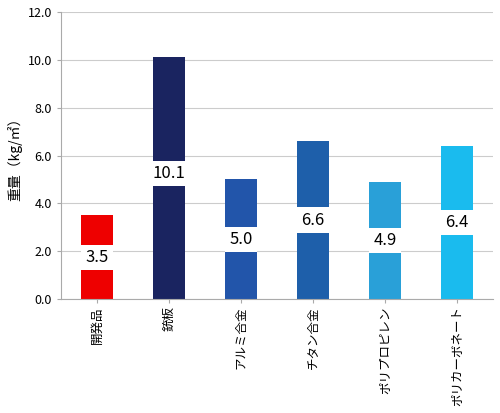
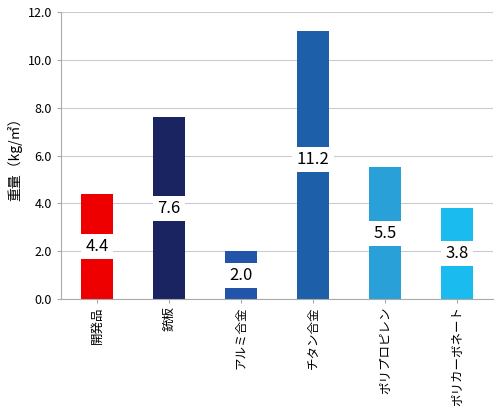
開発品: 3.5 -> 4.4
銃板: 10.1 -> 7.6
アルミ合金: 5.0 -> 2.0
チタン合金: 6.6 -> 11.2
ポリプロピレン: 4.9 -> 5.5
ポリカーボネート: 6.4 -> 3.8
